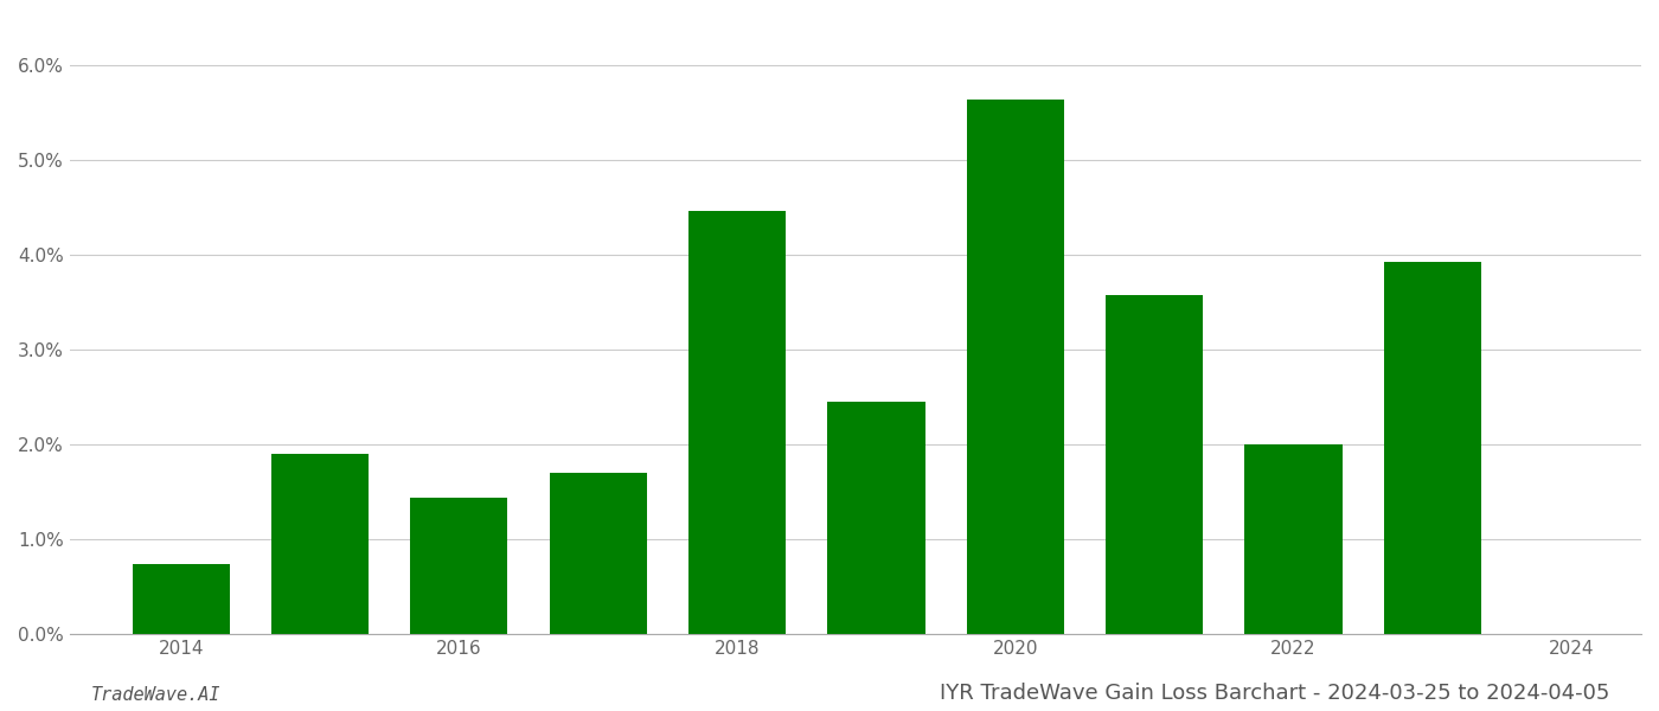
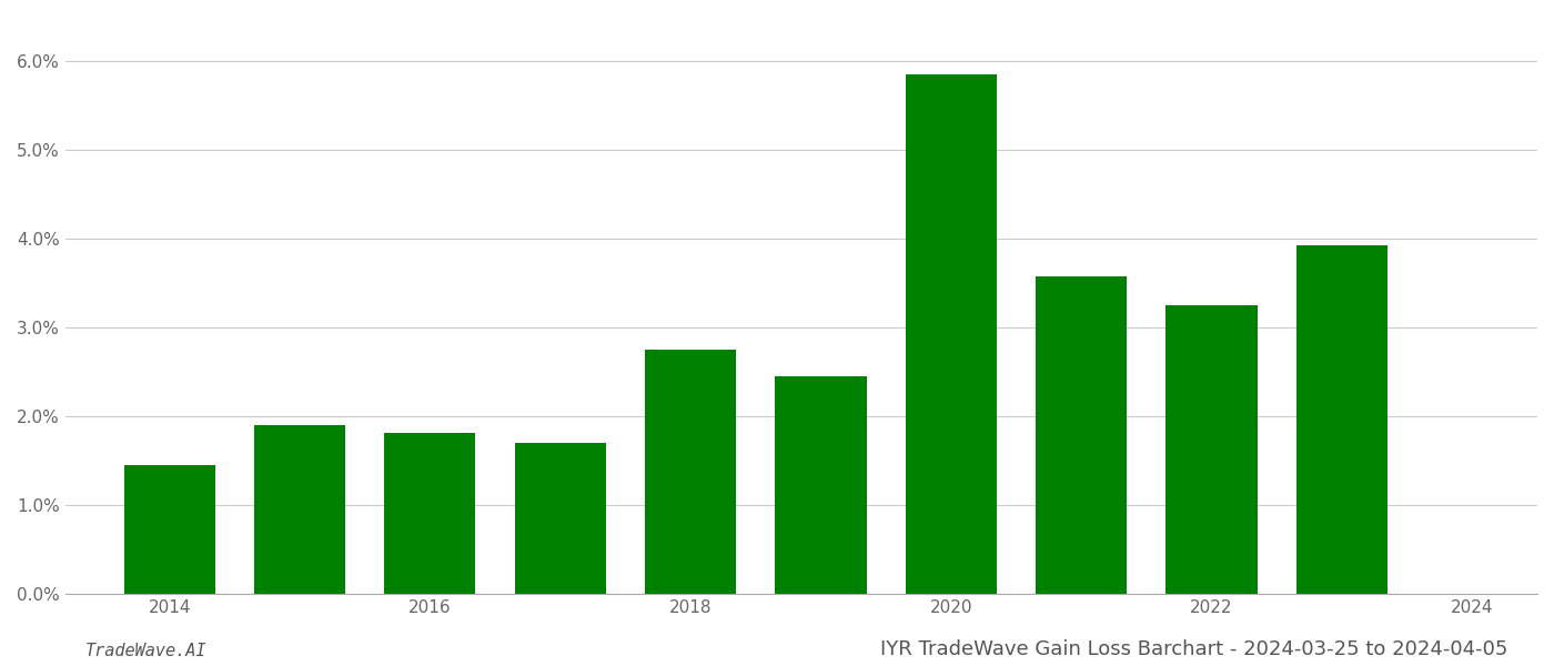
2014: 0.74% -> 1.45%
2016: 1.44% -> 1.82%
2018: 4.46% -> 2.75%
2020: 5.64% -> 5.85%
2022: 2.00% -> 3.25%
